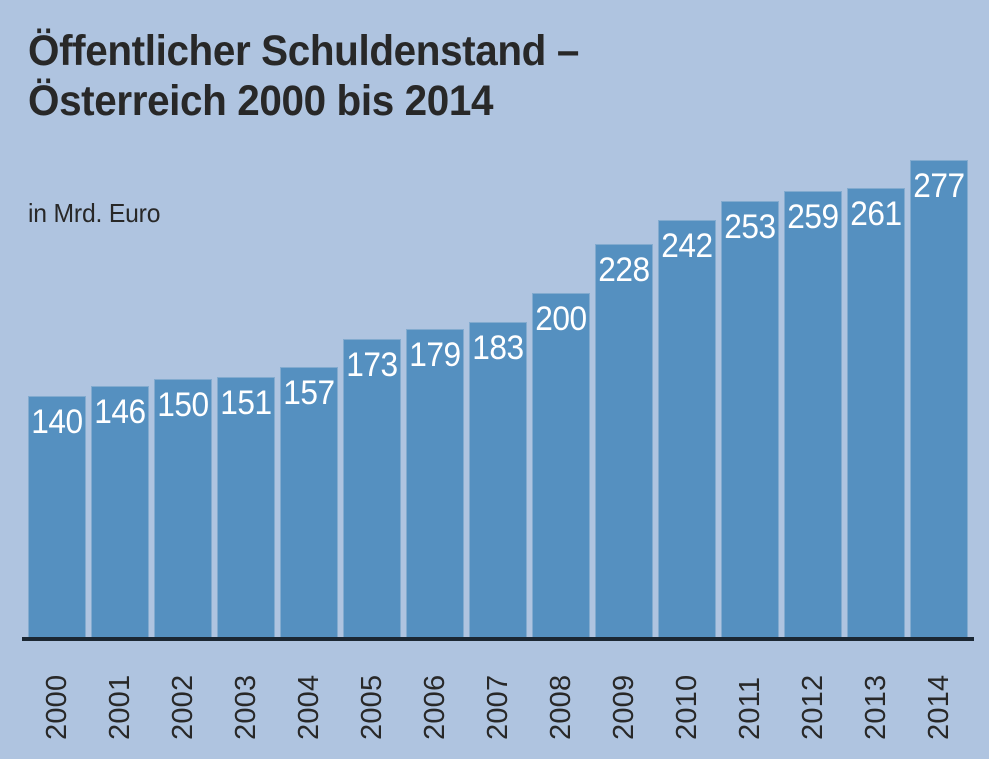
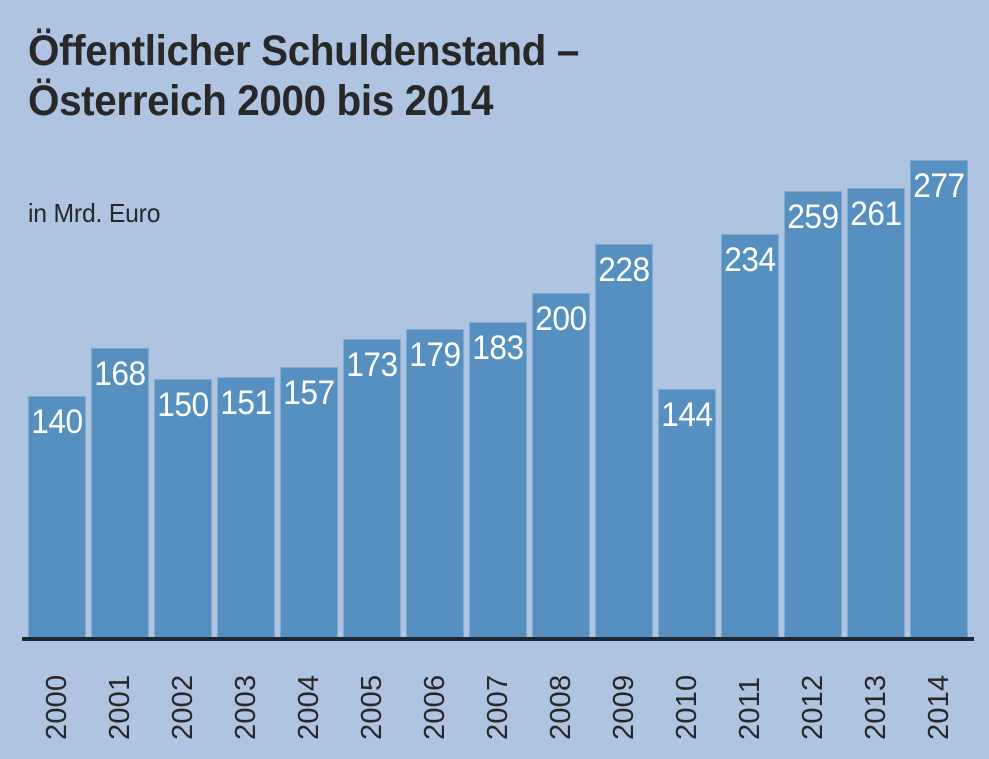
2001: 146 -> 168
2010: 242 -> 144
2011: 253 -> 234
